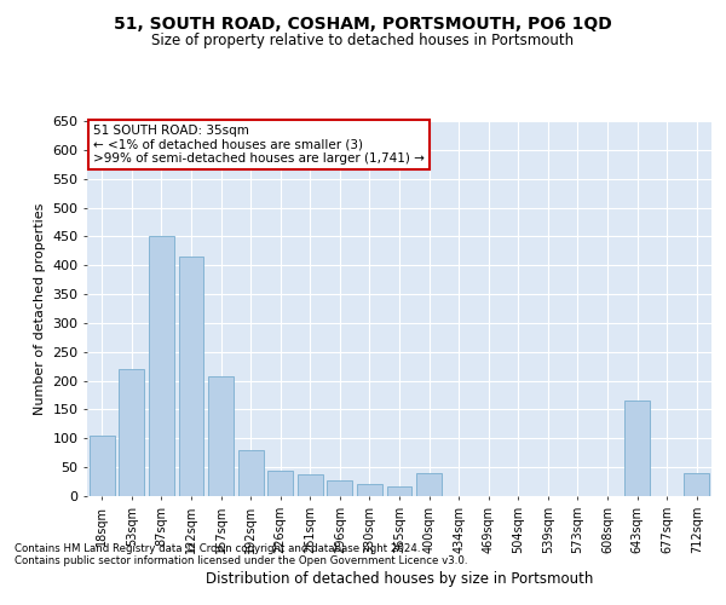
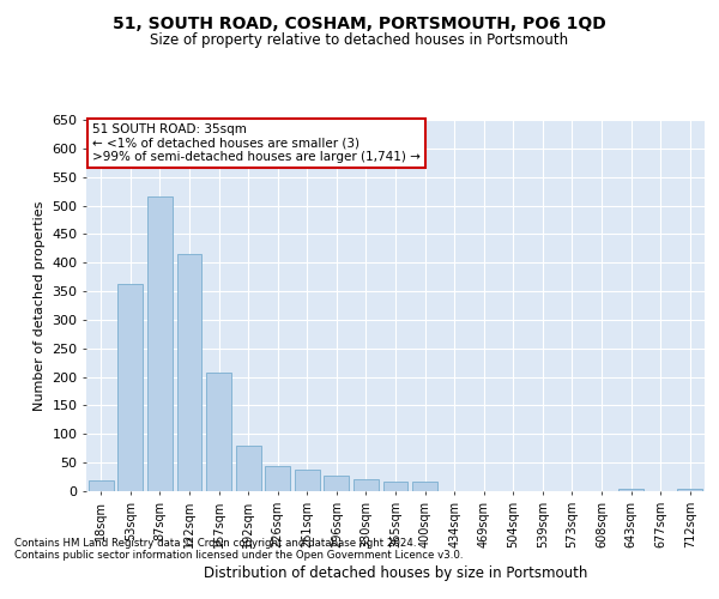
18sqm: 105 -> 18
53sqm: 220 -> 362
87sqm: 450 -> 515
400sqm: 40 -> 16
643sqm: 165 -> 5
712sqm: 40 -> 5
